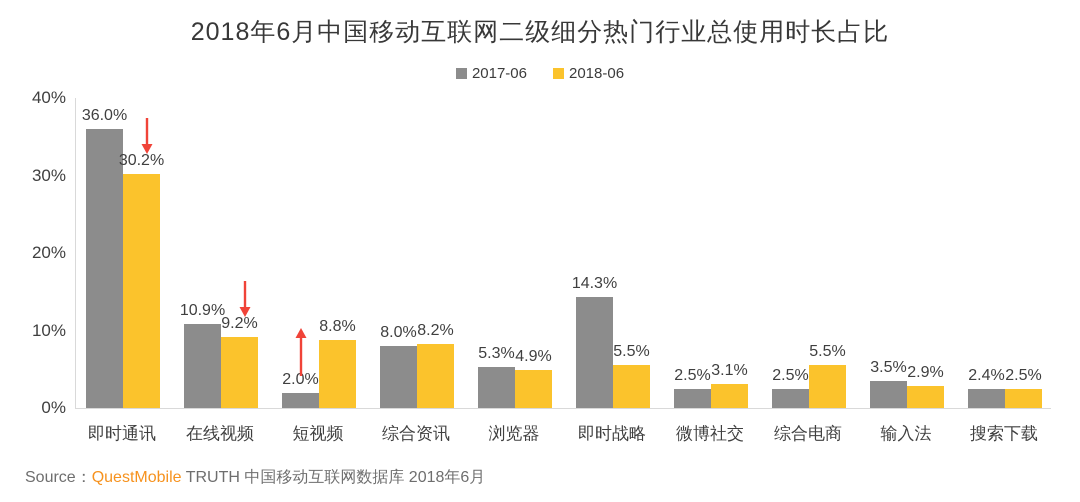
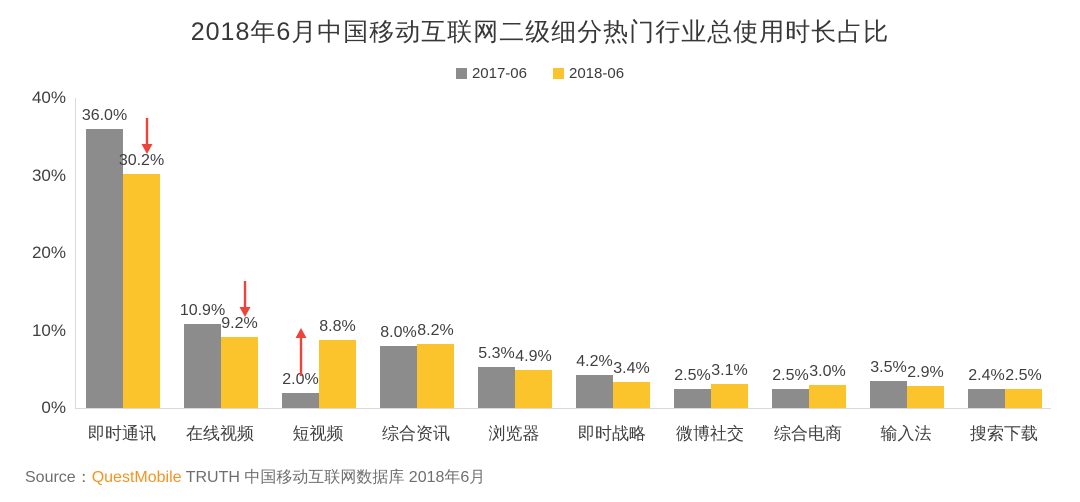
2017-06/即时战略: 14.3% -> 4.2%
2018-06/即时战略: 5.5% -> 3.4%
2018-06/综合电商: 5.5% -> 3.0%
